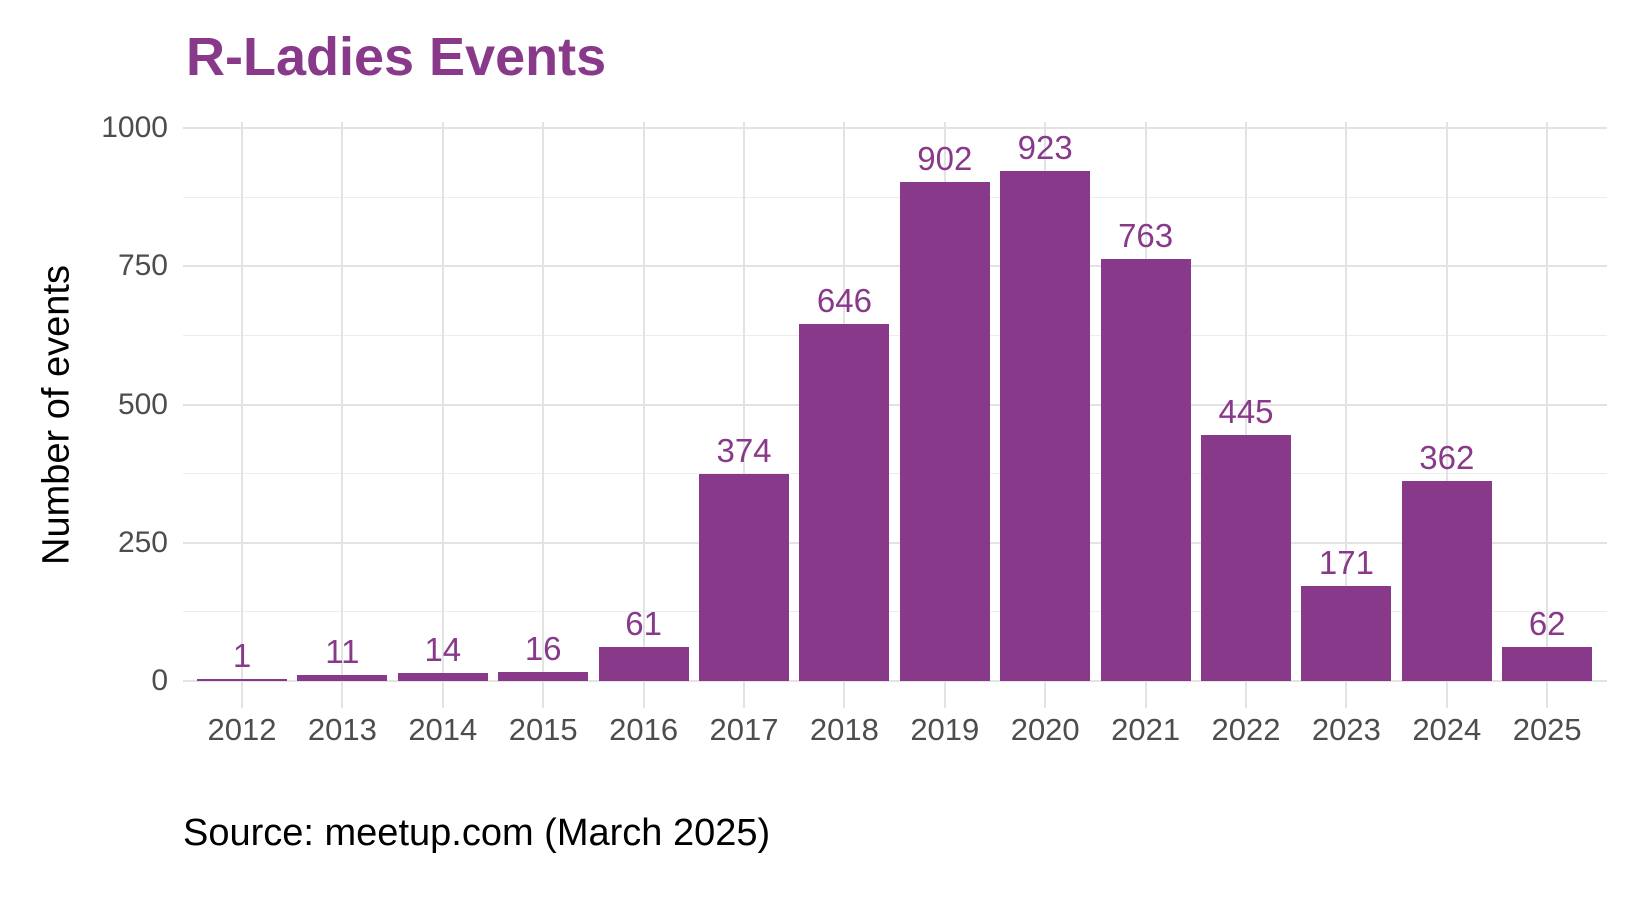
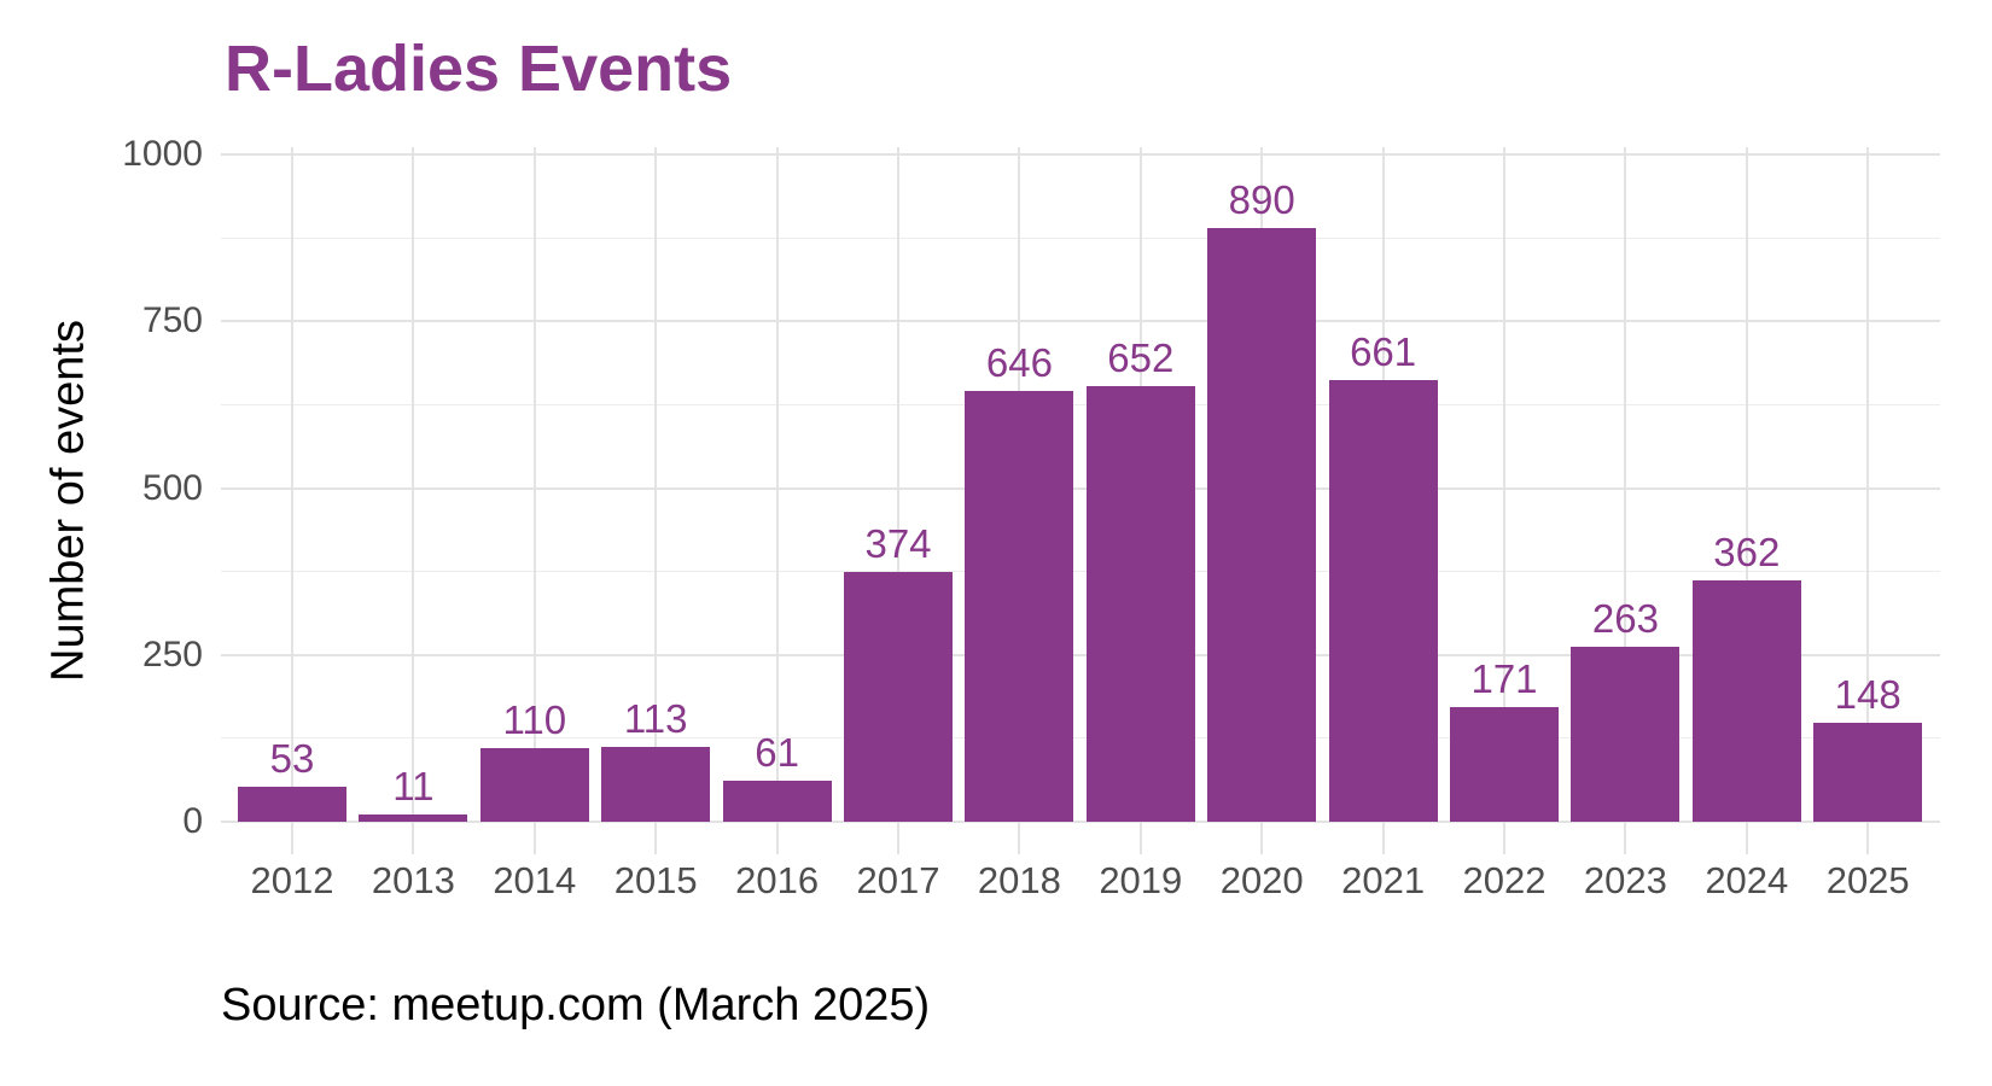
2012: 1 -> 53
2014: 14 -> 110
2015: 16 -> 113
2019: 902 -> 652
2020: 923 -> 890
2021: 763 -> 661
2022: 445 -> 171
2023: 171 -> 263
2025: 62 -> 148
